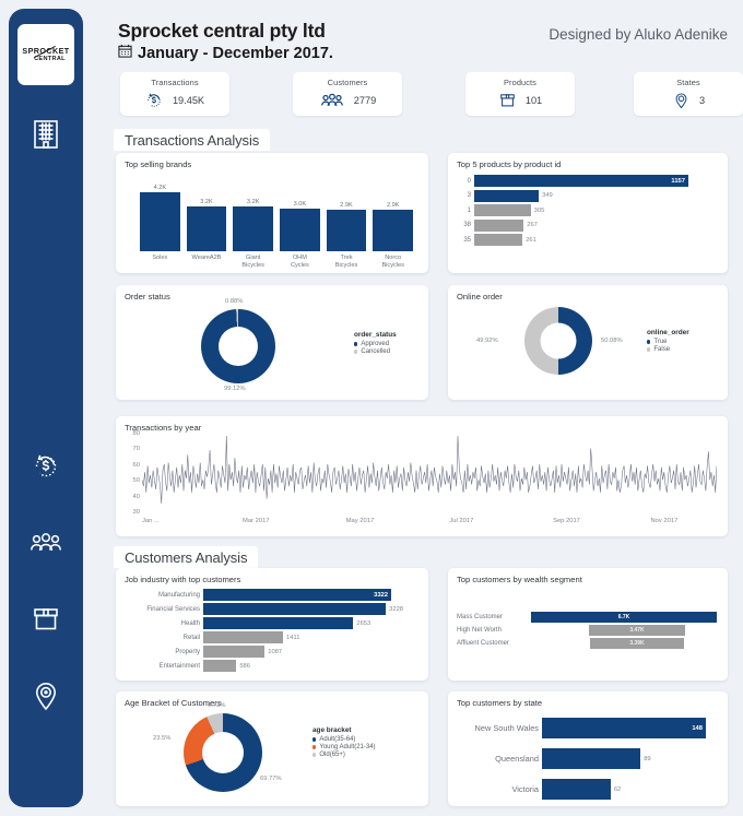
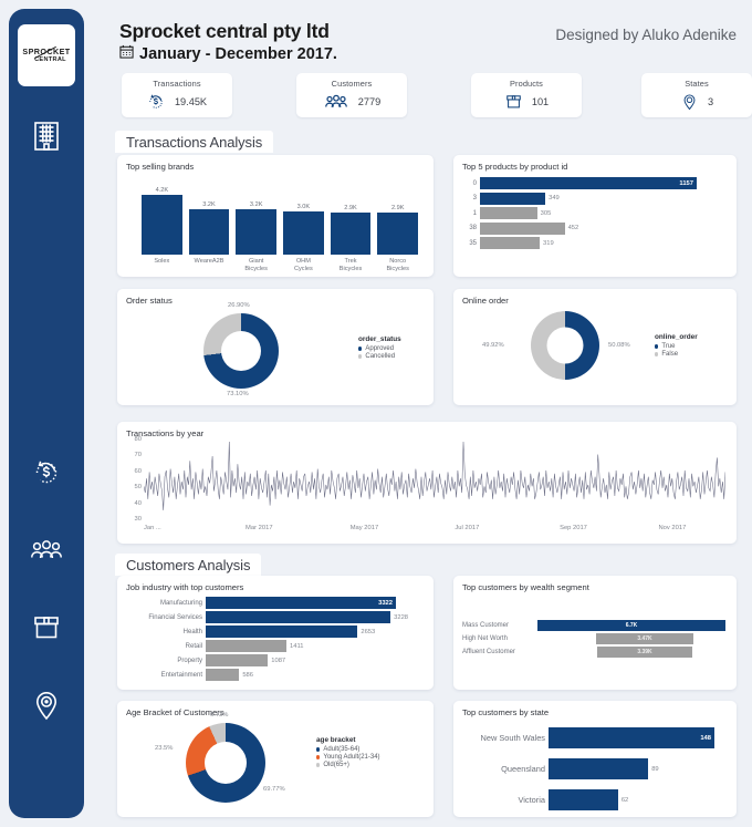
Top 5 products by product id/38: 267 -> 452
Top 5 products by product id/35: 261 -> 319
Order status/Approved: 99.12% -> 73.10%
Order status/Cancelled: 0.88% -> 26.90%
